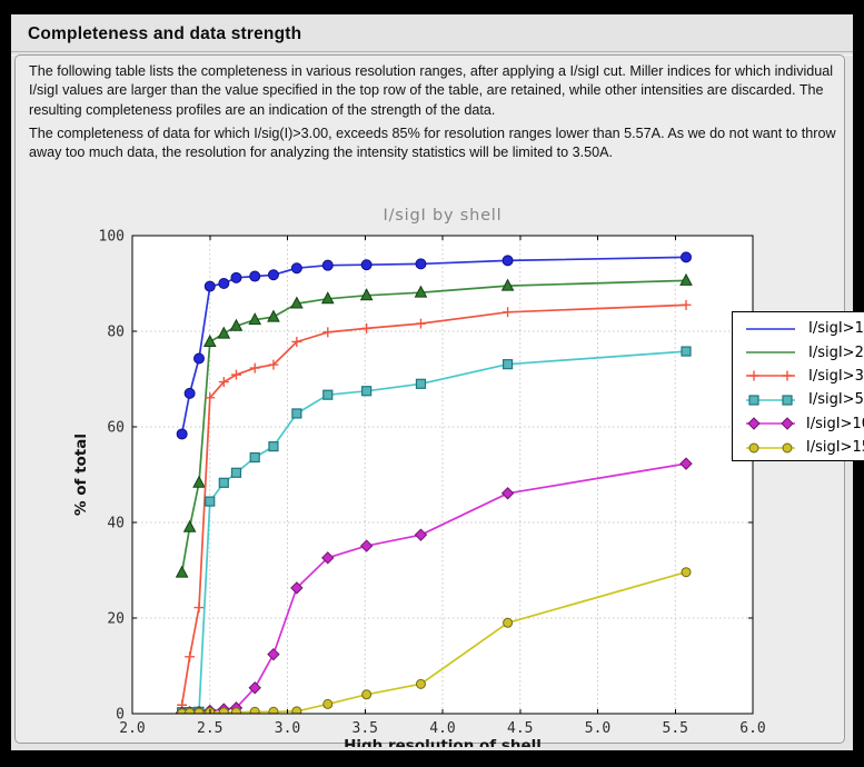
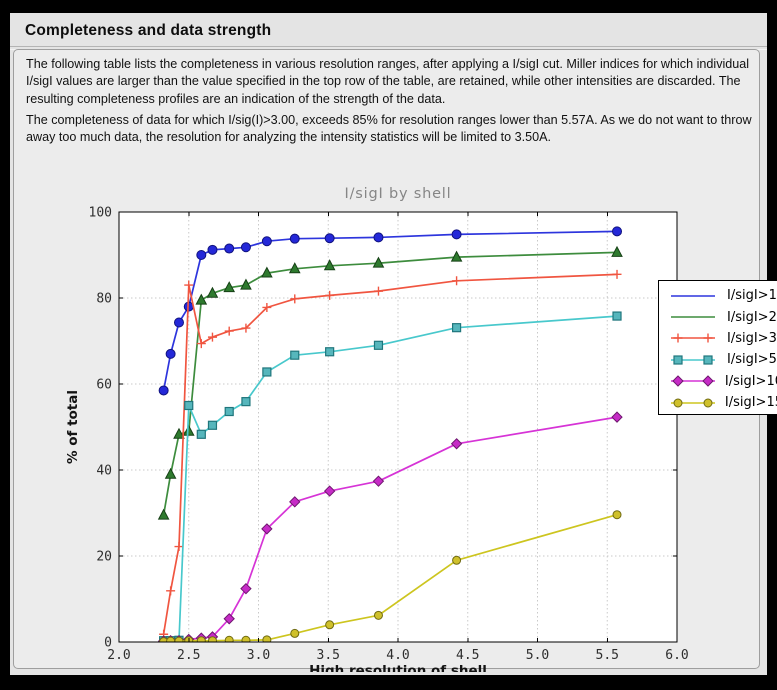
I/sigI>1/2.5: 89 -> 78
I/sigI>2/2.5: 78 -> 49
I/sigI>3/2.5: 66 -> 83
I/sigI>5/2.5: 44 -> 55
